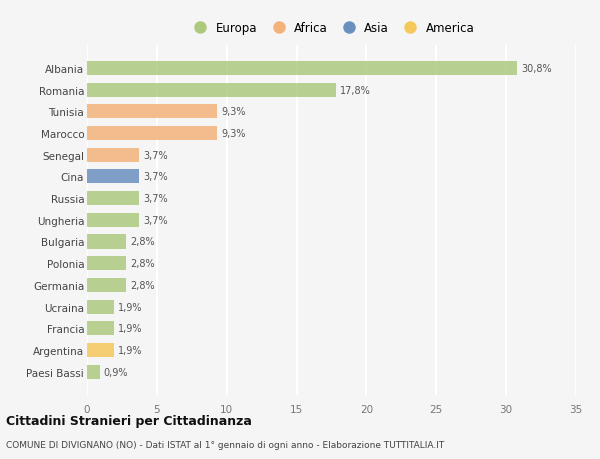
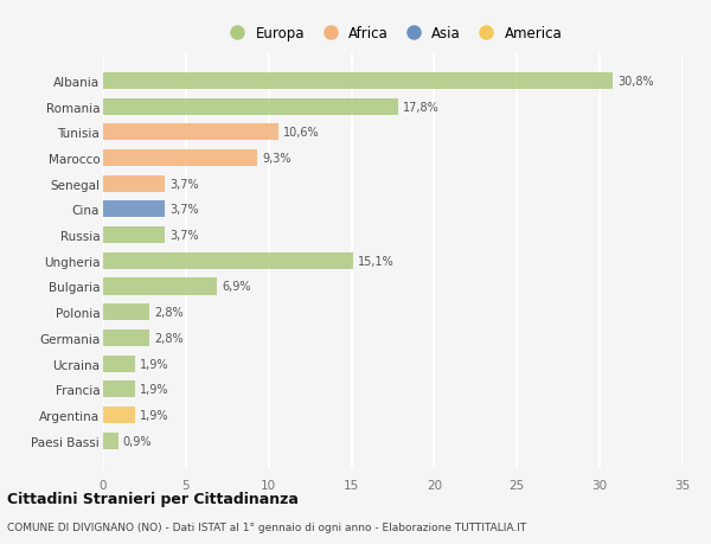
Tunisia: 9,3% -> 10,6%
Ungheria: 3,7% -> 15,1%
Bulgaria: 2,8% -> 6,9%
